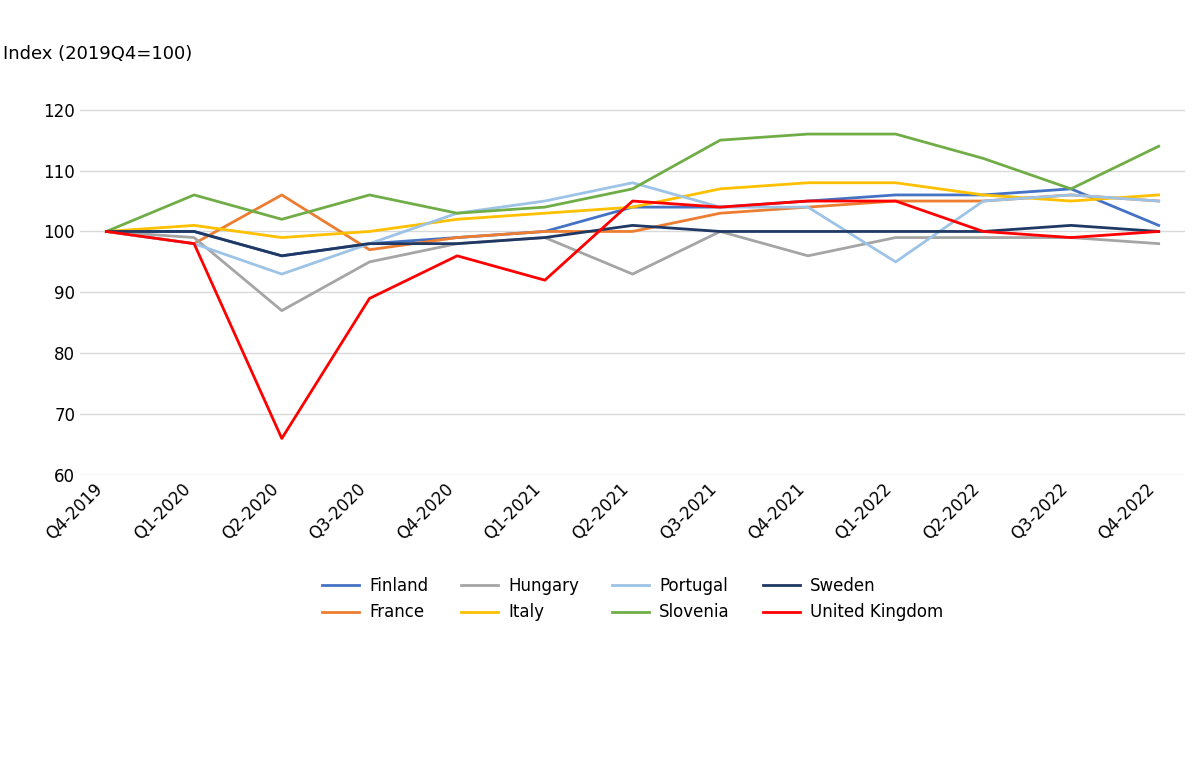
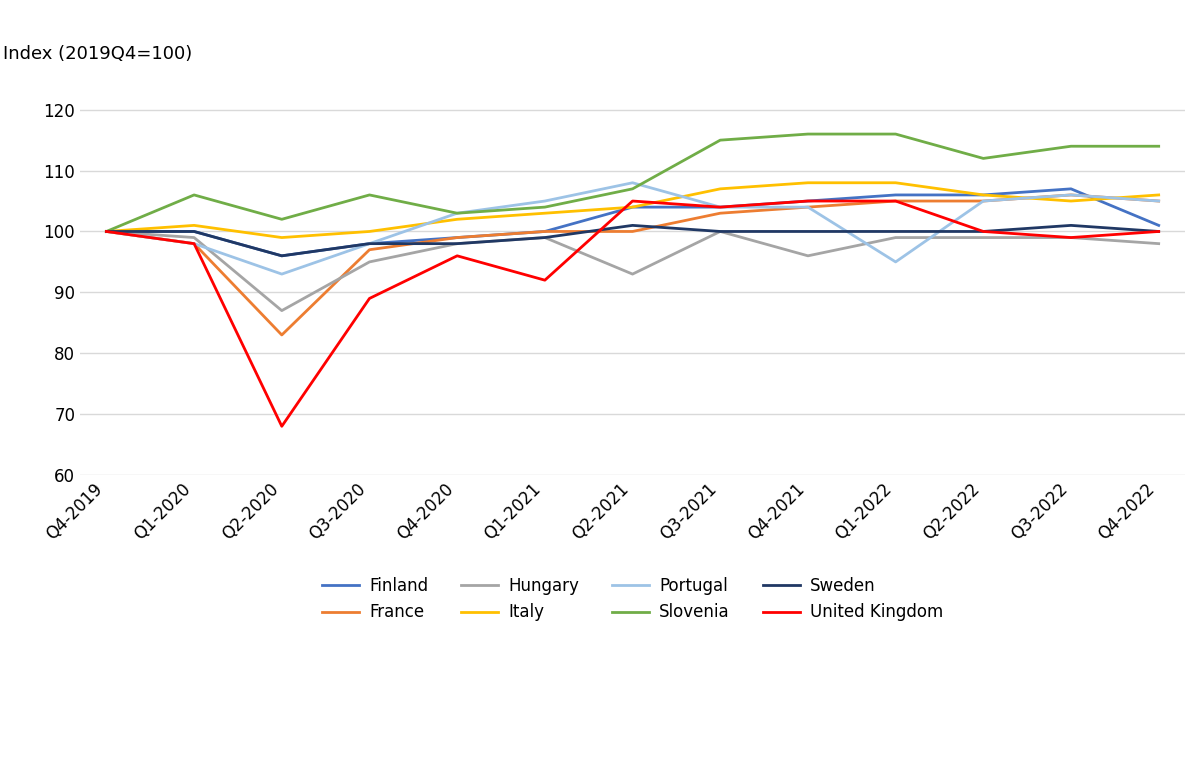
France/Q2-2020: 106 -> 83
United Kingdom/Q2-2020: 66 -> 68
Slovenia/Q3-2022: 107 -> 114
